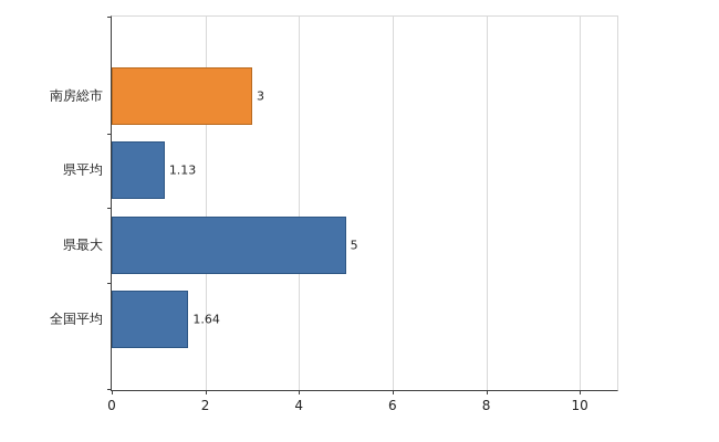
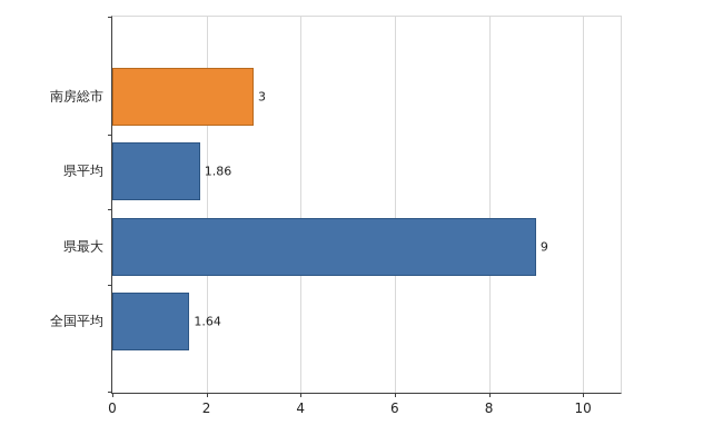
県平均: 1.13 -> 1.86
県最大: 5 -> 9
